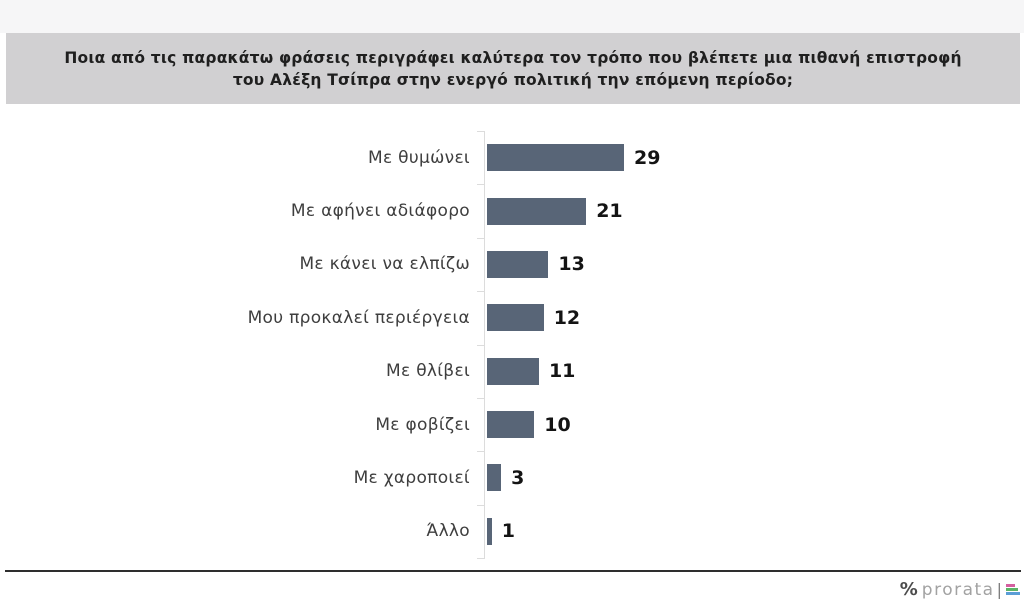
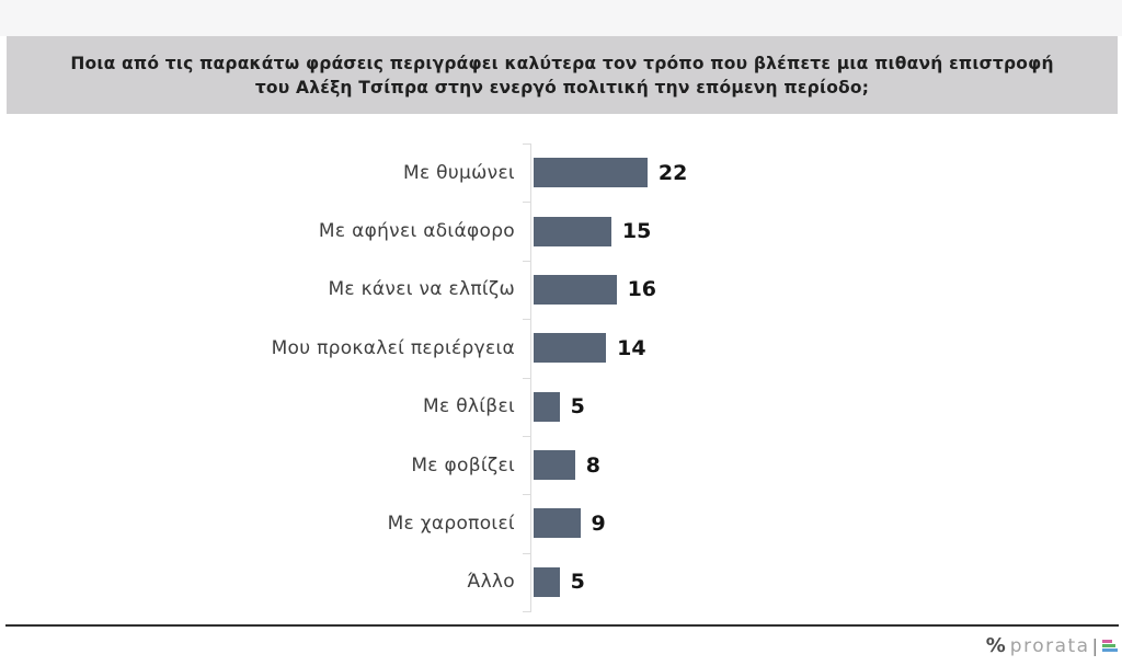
Με θυμώνει: 29 -> 22
Με αφήνει αδιάφορο: 21 -> 15
Με κάνει να ελπίζω: 13 -> 16
Μου προκαλεί περιέργεια: 12 -> 14
Με θλίβει: 11 -> 5
Με φοβίζει: 10 -> 8
Με χαροποιεί: 3 -> 9
Άλλο: 1 -> 5
